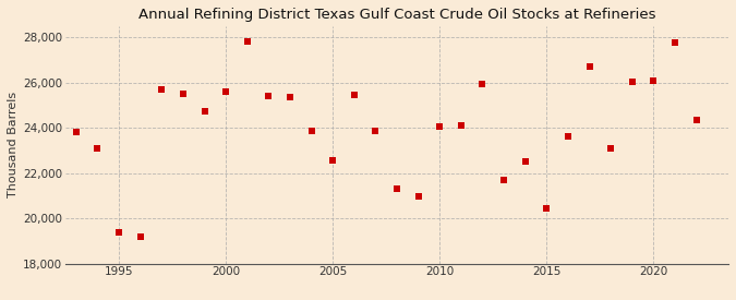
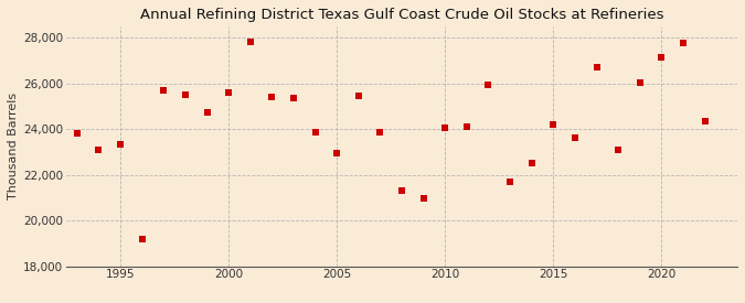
1995: 19,400 -> 23,350
2005: 22,550 -> 22,950
2015: 20,450 -> 24,200
2020: 26,100 -> 27,150
